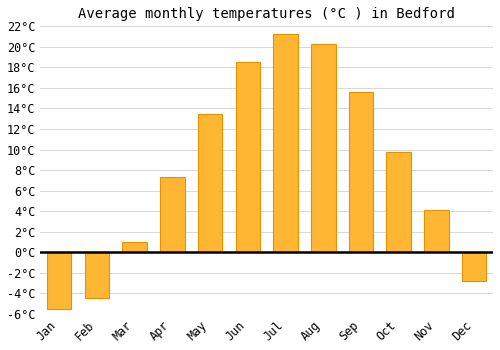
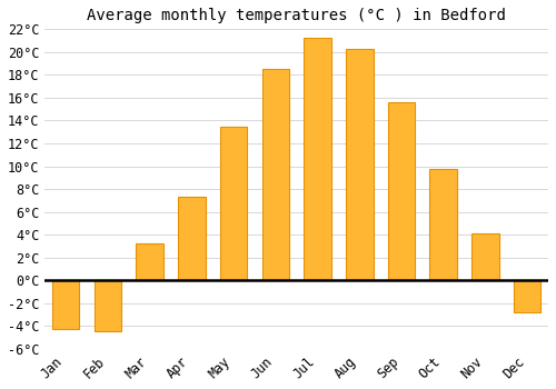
Jan: -5.5°C -> -4.3°C
Mar: 1.0°C -> 3.2°C
